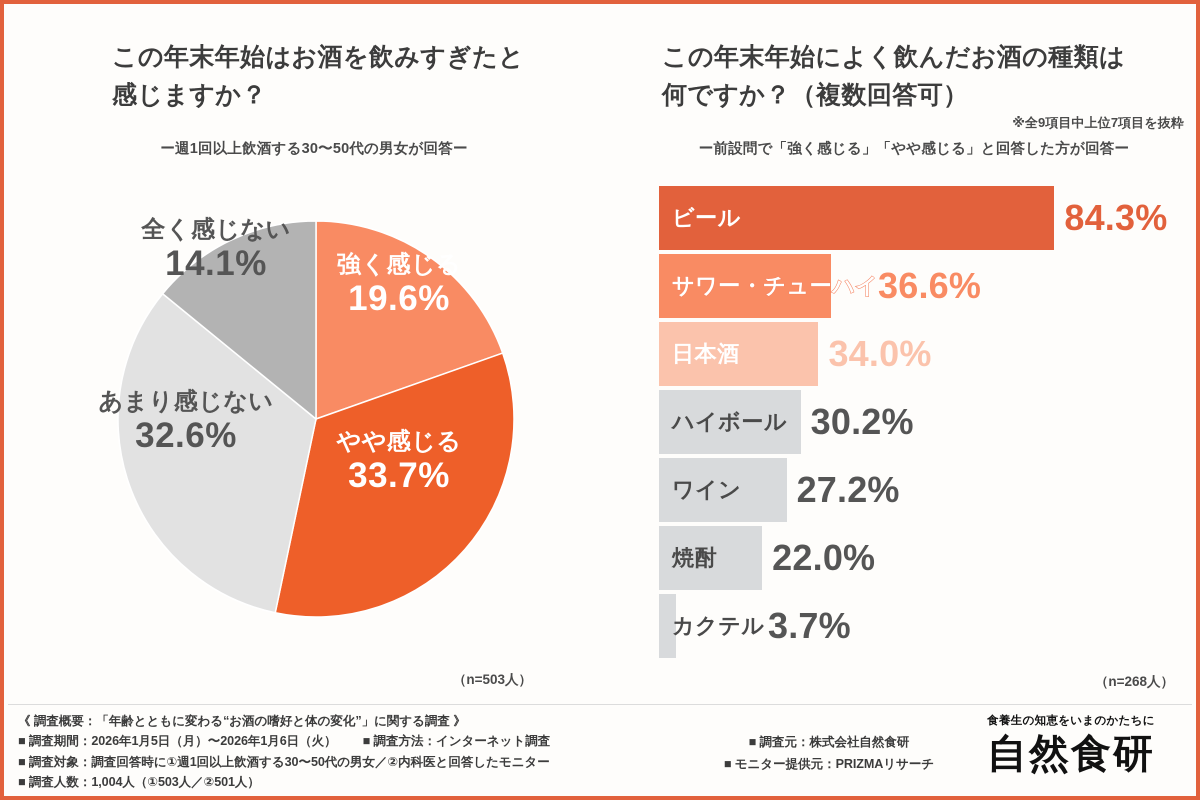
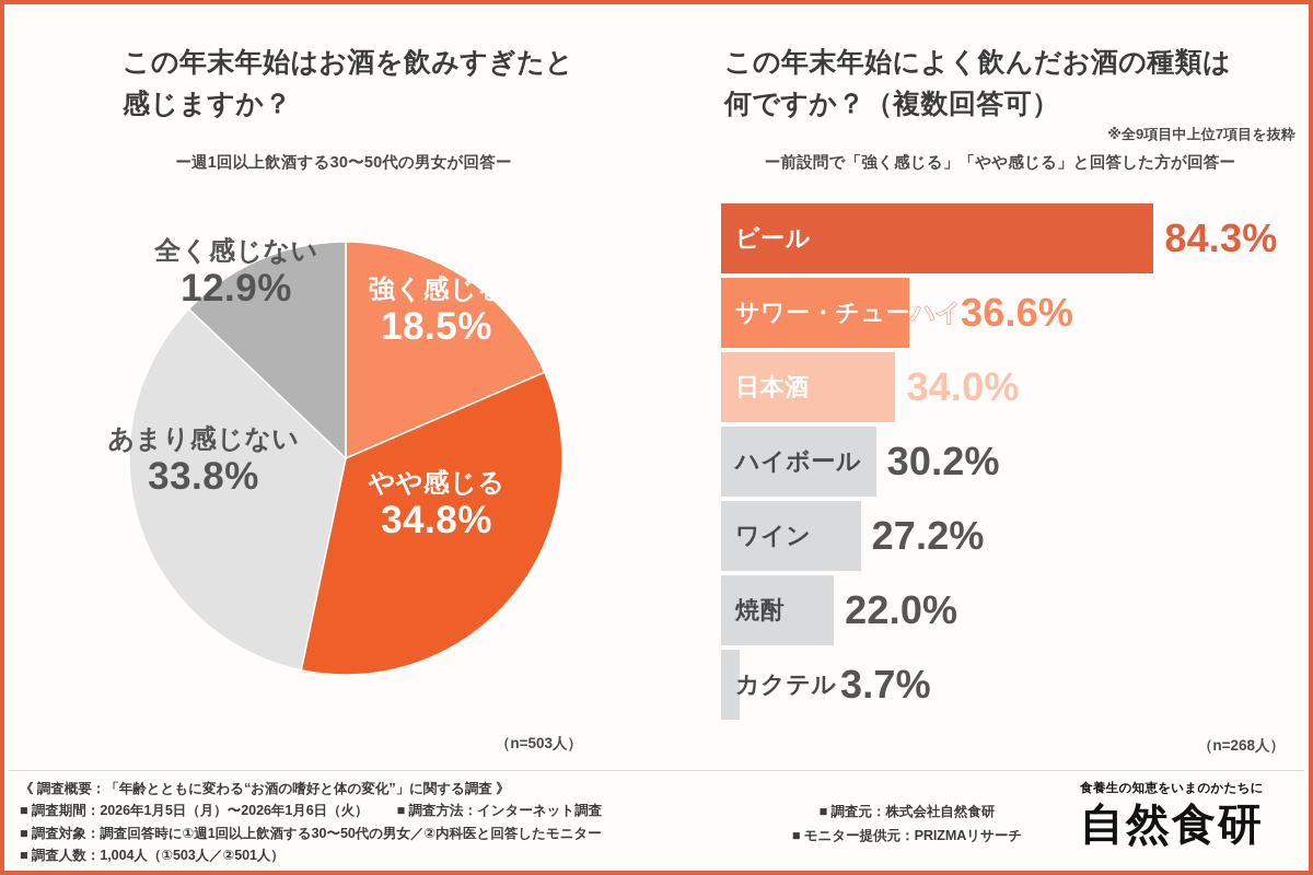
この年末年始はお酒を飲みすぎたと感じますか？/強く感じる: 19.6% -> 18.5%
この年末年始はお酒を飲みすぎたと感じますか？/やや感じる: 33.7% -> 34.8%
この年末年始はお酒を飲みすぎたと感じますか？/あまり感じない: 32.6% -> 33.8%
この年末年始はお酒を飲みすぎたと感じますか？/全く感じない: 14.1% -> 12.9%
